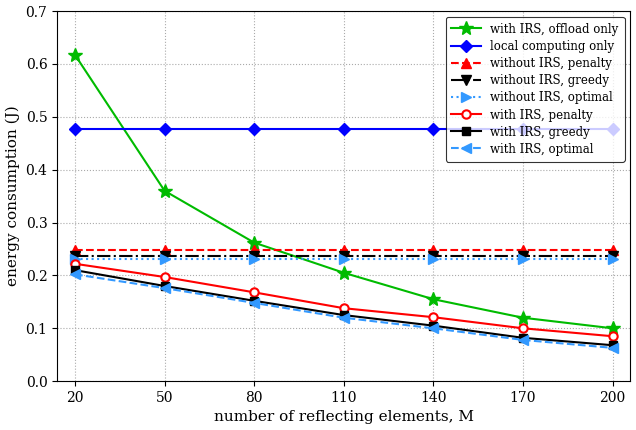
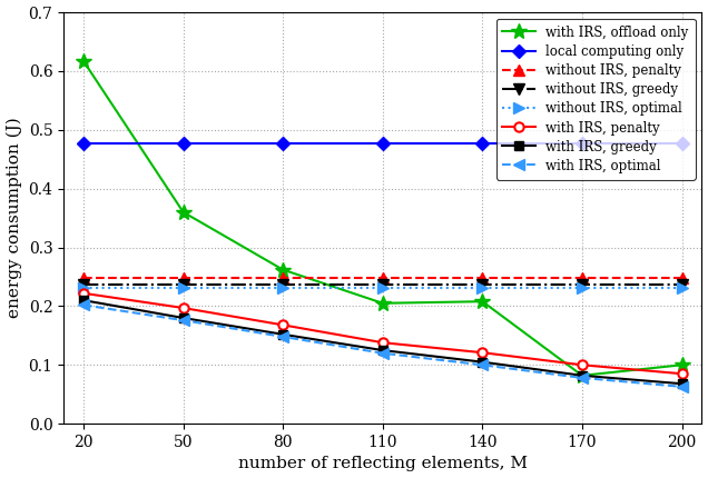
with IRS, offload only/140: 0.155 -> 0.208
with IRS, offload only/170: 0.120 -> 0.082
